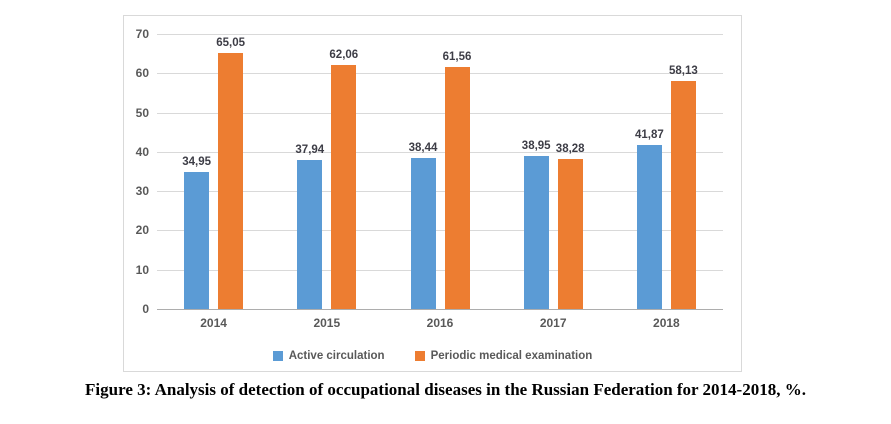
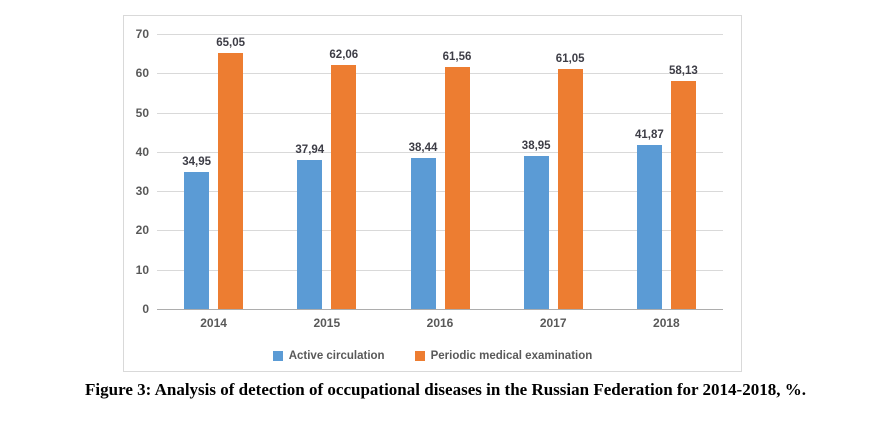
Periodic medical examination/2017: 38,28 -> 61,05
